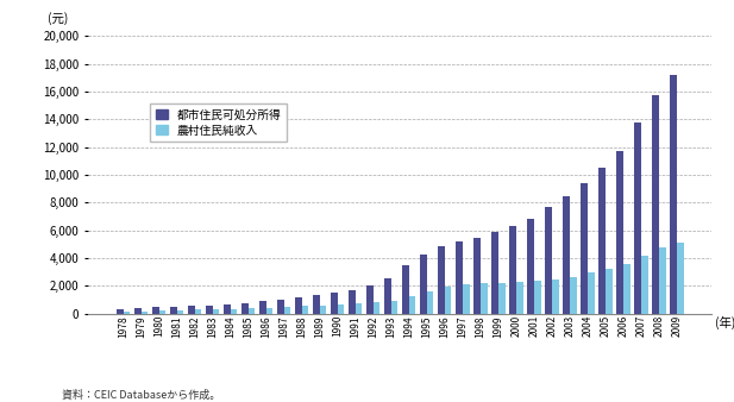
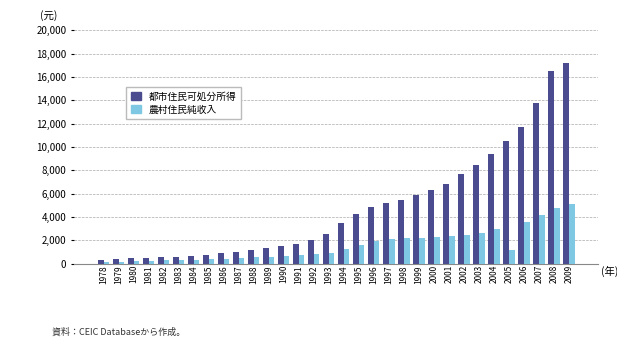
農村住民純收入/2005: 3,300 -> 1,200
都市住民可処分所得/2008: 15,800 -> 16,500
